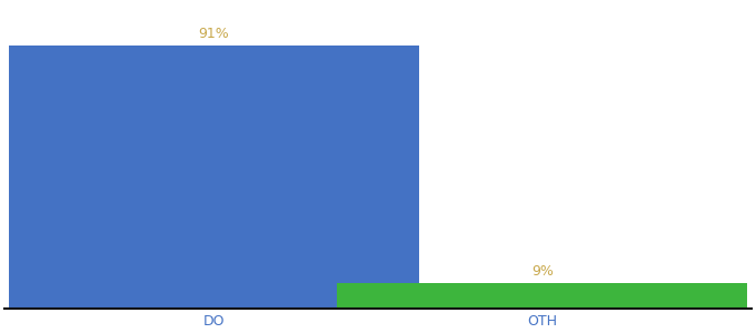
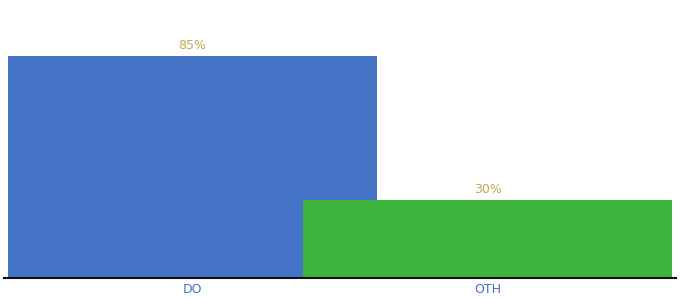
DO: 91% -> 85%
OTH: 9% -> 30%
